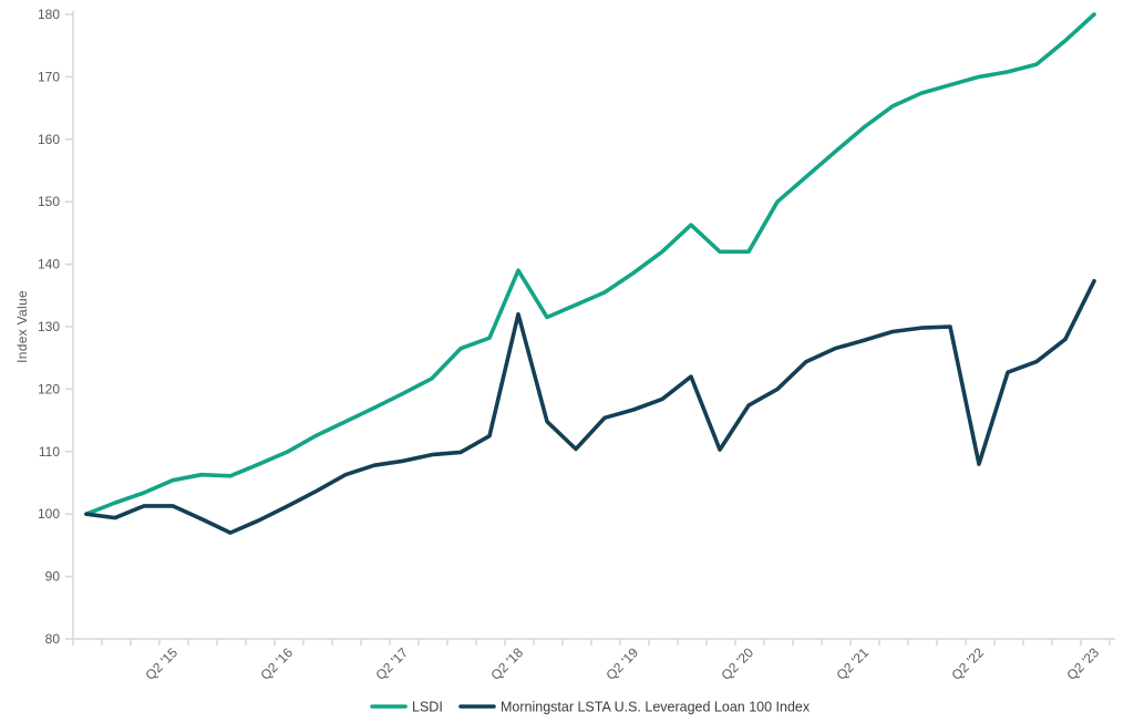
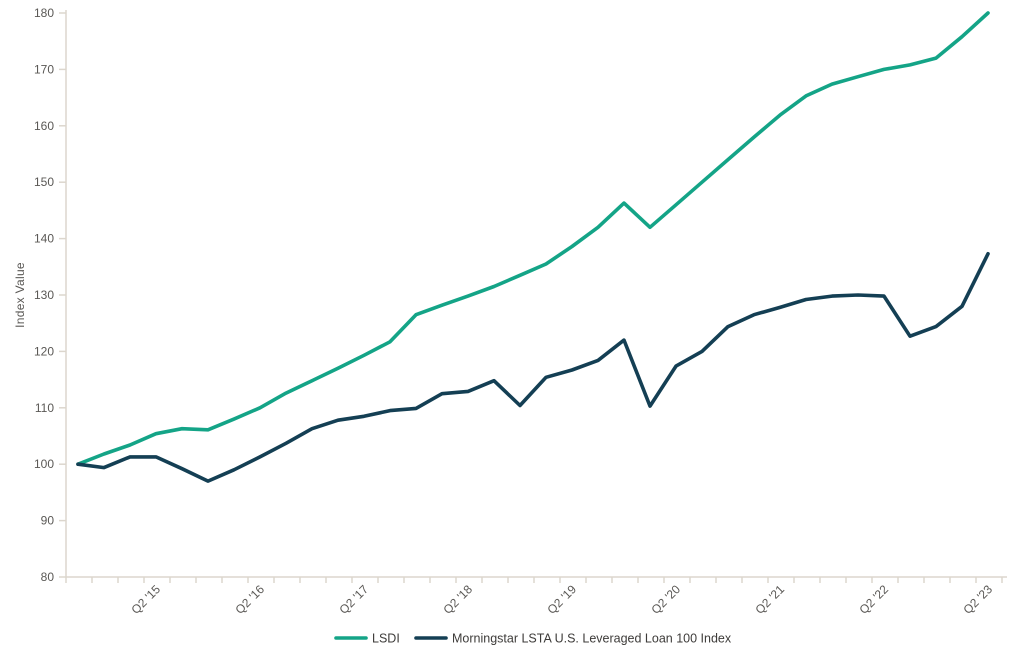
LSDI/Q2 '18: 139 -> 130
Morningstar LSTA U.S. Leveraged Loan 100 Index/Q2 '18: 132 -> 113
LSDI/Q2 '20: 142 -> 146
Morningstar LSTA U.S. Leveraged Loan 100 Index/Q2 '22: 108 -> 130
